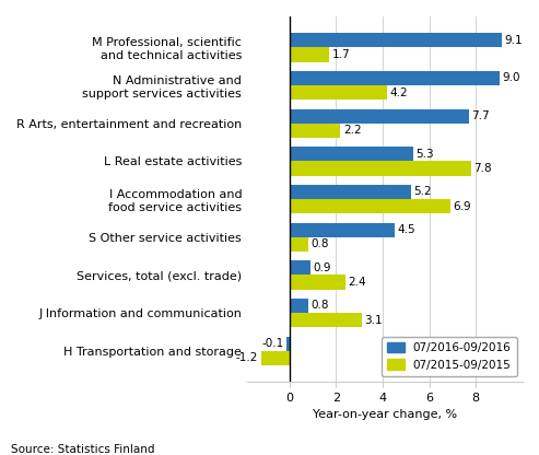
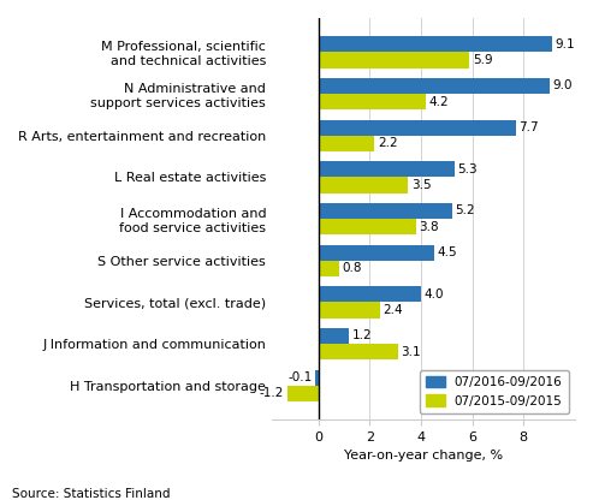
07/2015-09/2015/M Professional, scientific and technical activities: 1.7 -> 5.9
07/2015-09/2015/L Real estate activities: 7.8 -> 3.5
07/2015-09/2015/I Accommodation and food service activities: 6.9 -> 3.8
07/2016-09/2016/Services, total (excl. trade): 0.9 -> 4.0
07/2016-09/2016/J Information and communication: 0.8 -> 1.2
